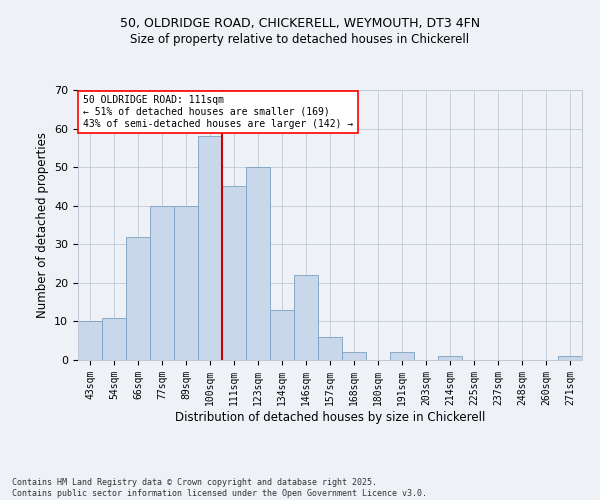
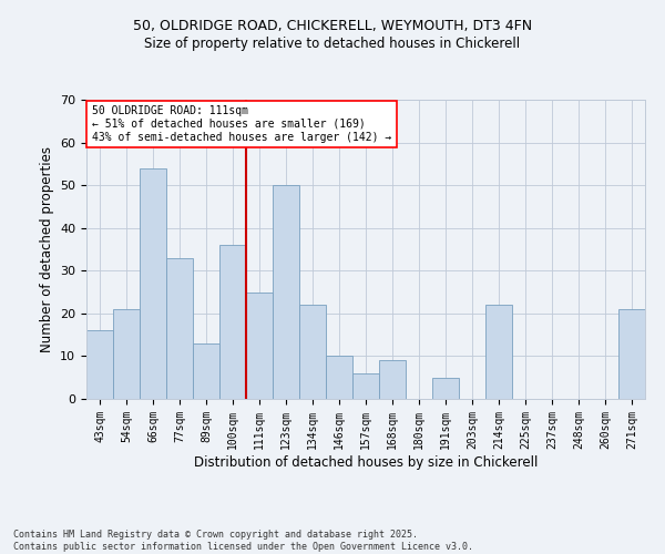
43sqm: 10 -> 16
54sqm: 11 -> 21
66sqm: 32 -> 54
77sqm: 40 -> 33
89sqm: 40 -> 13
100sqm: 58 -> 36
111sqm: 45 -> 25
134sqm: 13 -> 22
146sqm: 22 -> 10
168sqm: 2 -> 9
191sqm: 2 -> 5
214sqm: 1 -> 22
271sqm: 1 -> 21
